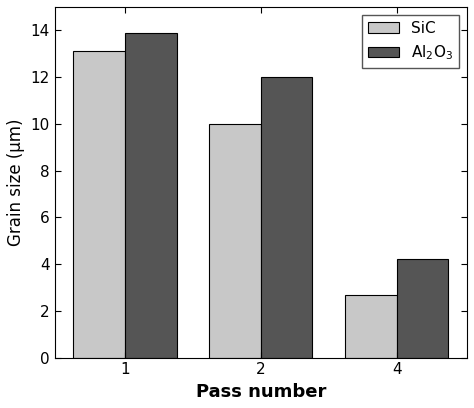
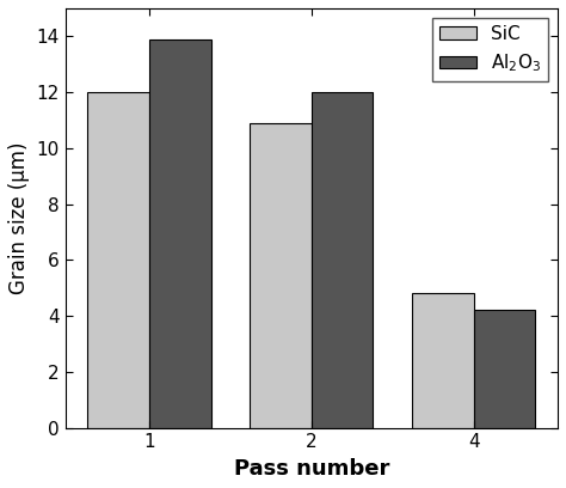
SiC/1: 13.1 -> 12.0
SiC/2: 10.0 -> 10.9
SiC/4: 2.7 -> 4.8
